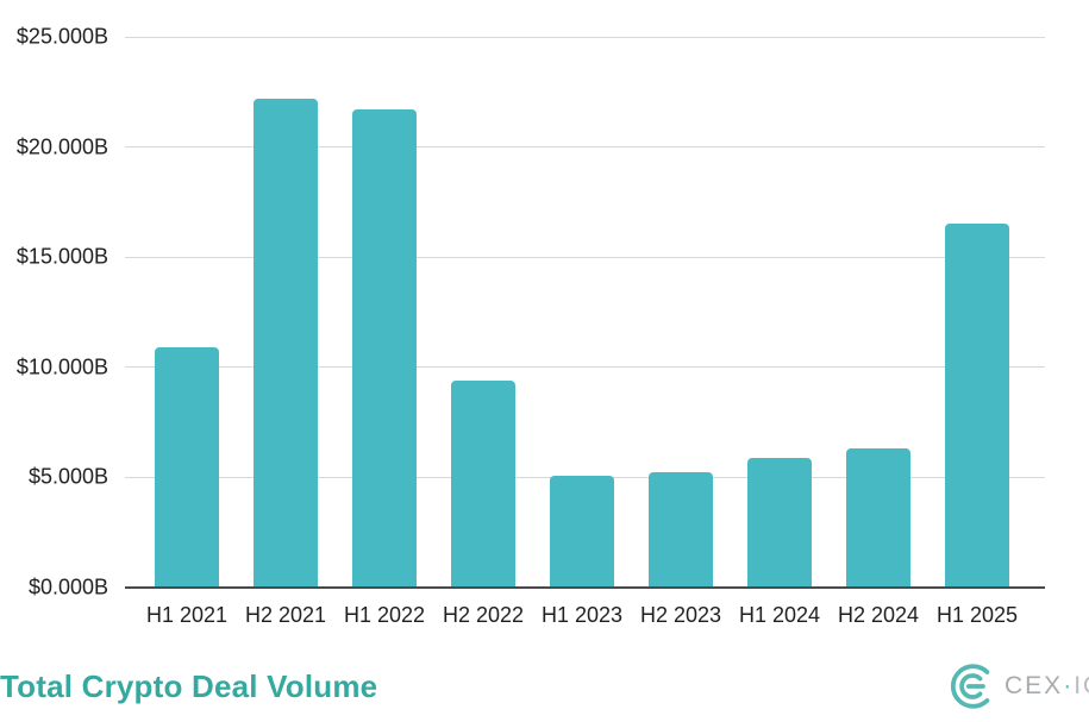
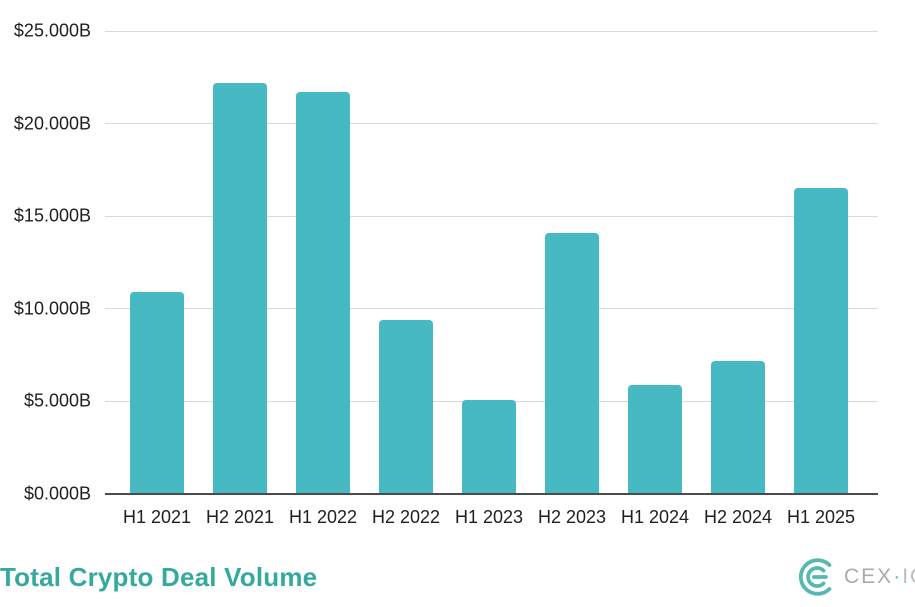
H2 2023: $5.2B -> $14.1B
H2 2024: $6.3B -> $7.2B
